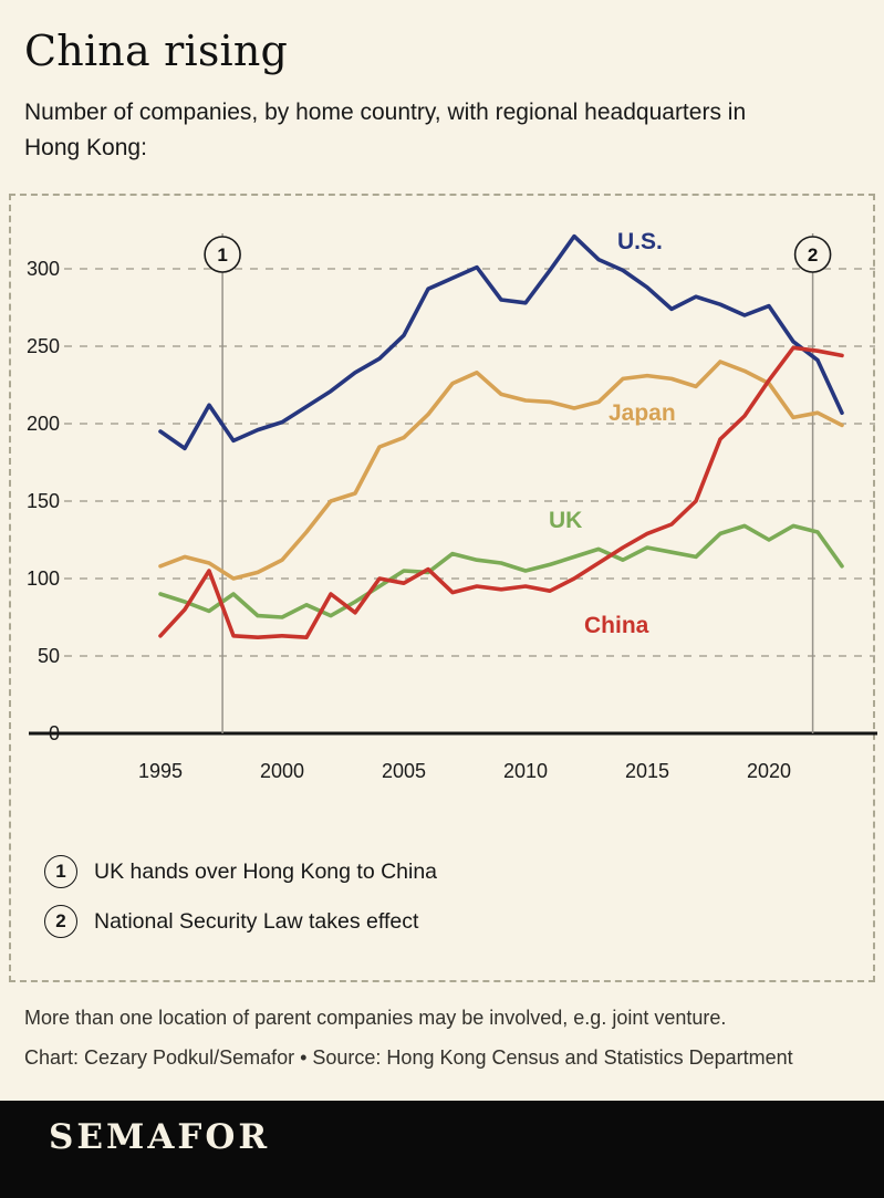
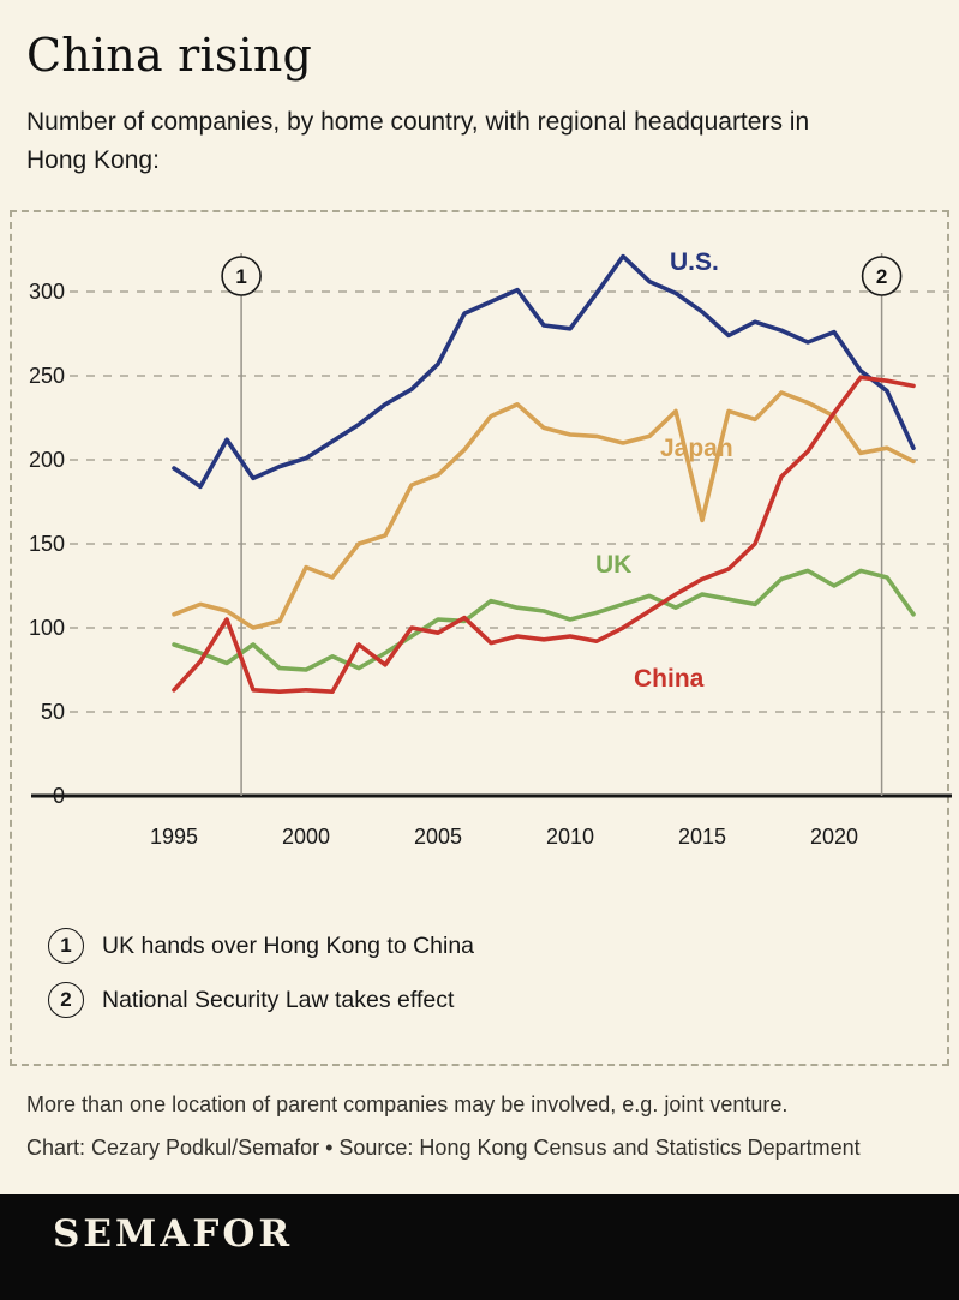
Japan/2000: 112 -> 136
Japan/2015: 231 -> 164
